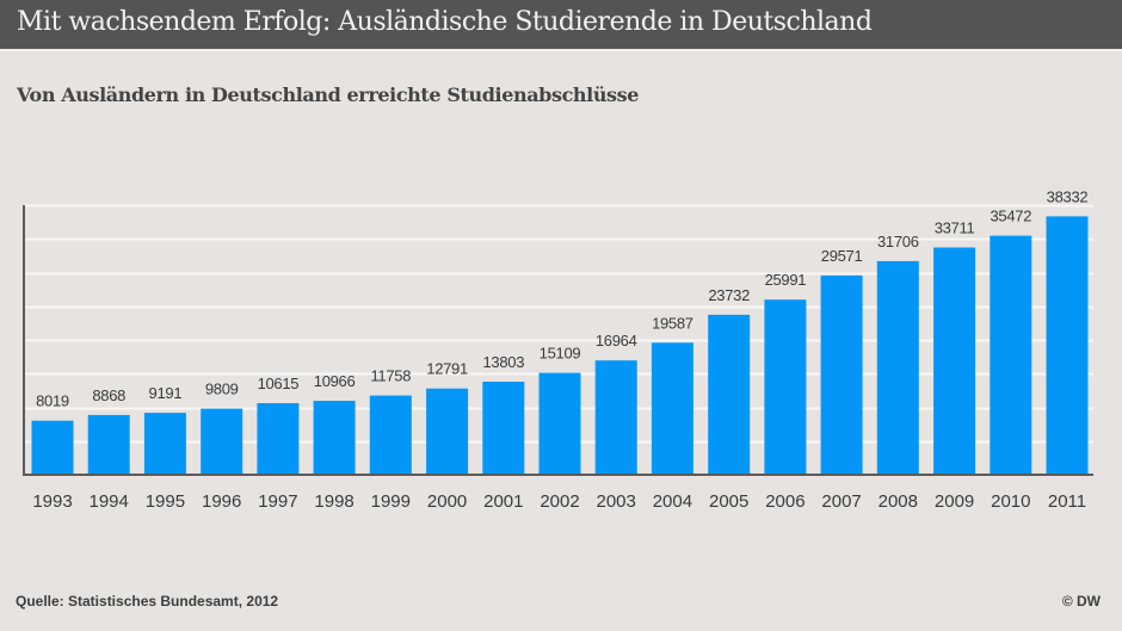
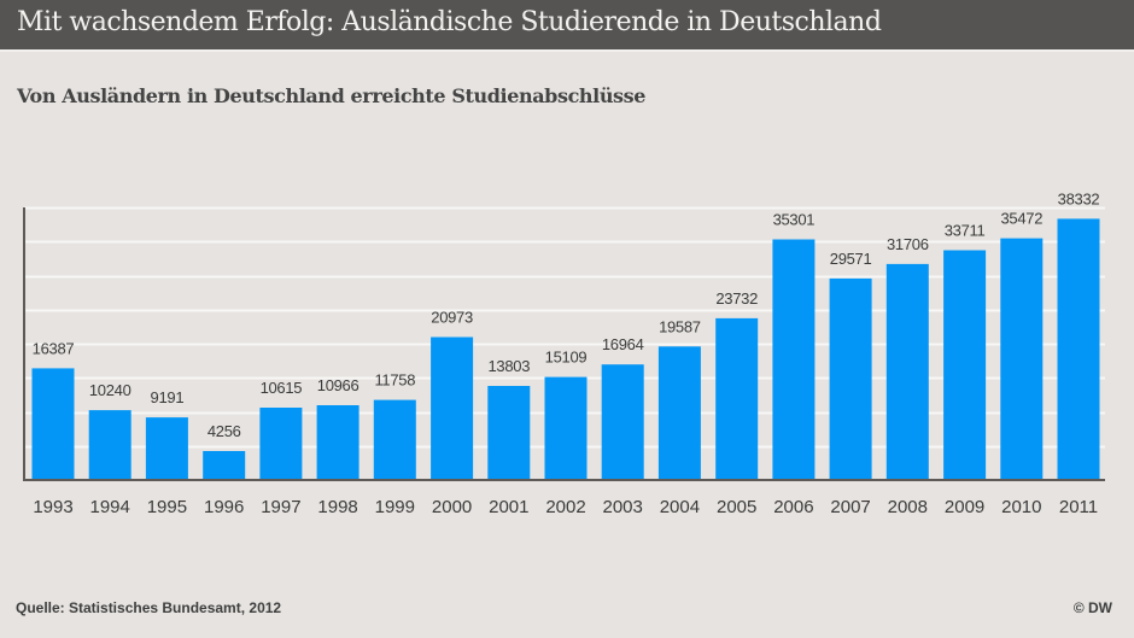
1993: 8019 -> 16387
1994: 8868 -> 10240
1996: 9809 -> 4256
2000: 12791 -> 20973
2006: 25991 -> 35301
